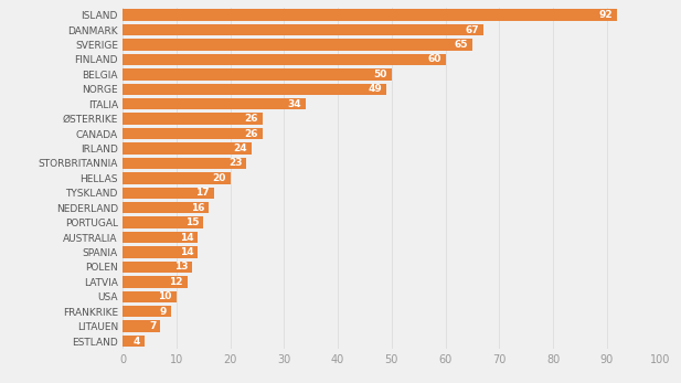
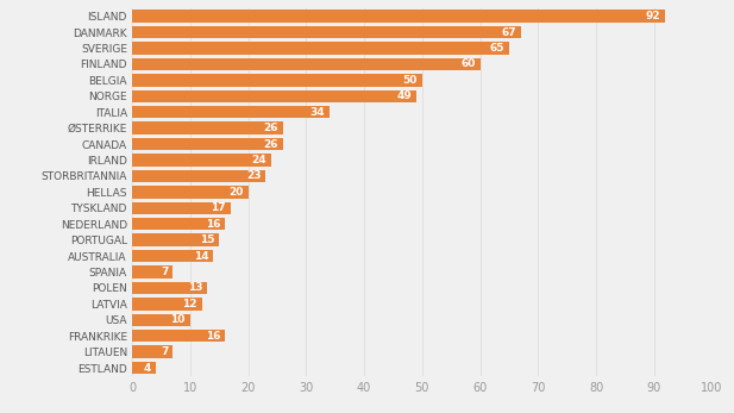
SPANIA: 14 -> 7
FRANKRIKE: 9 -> 16
